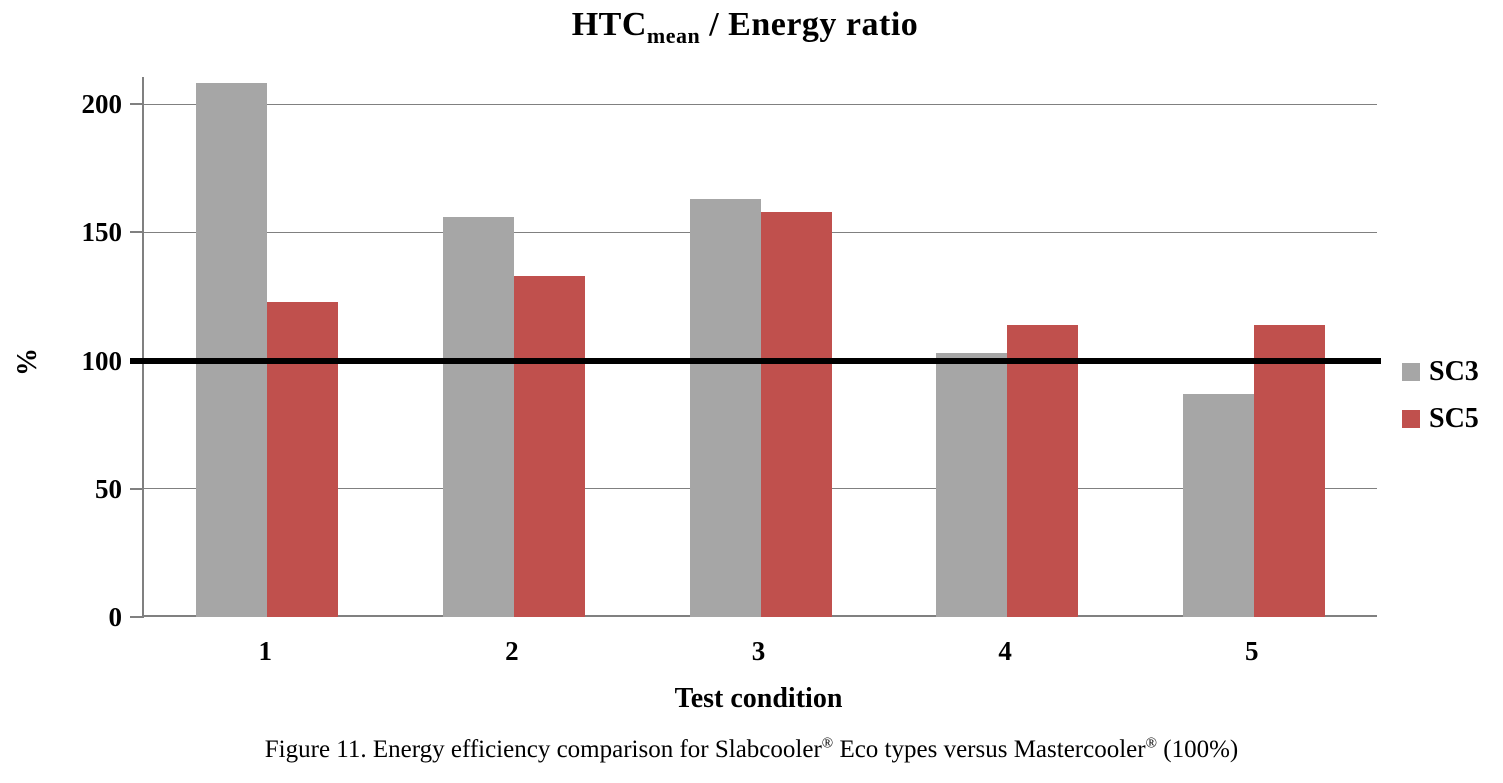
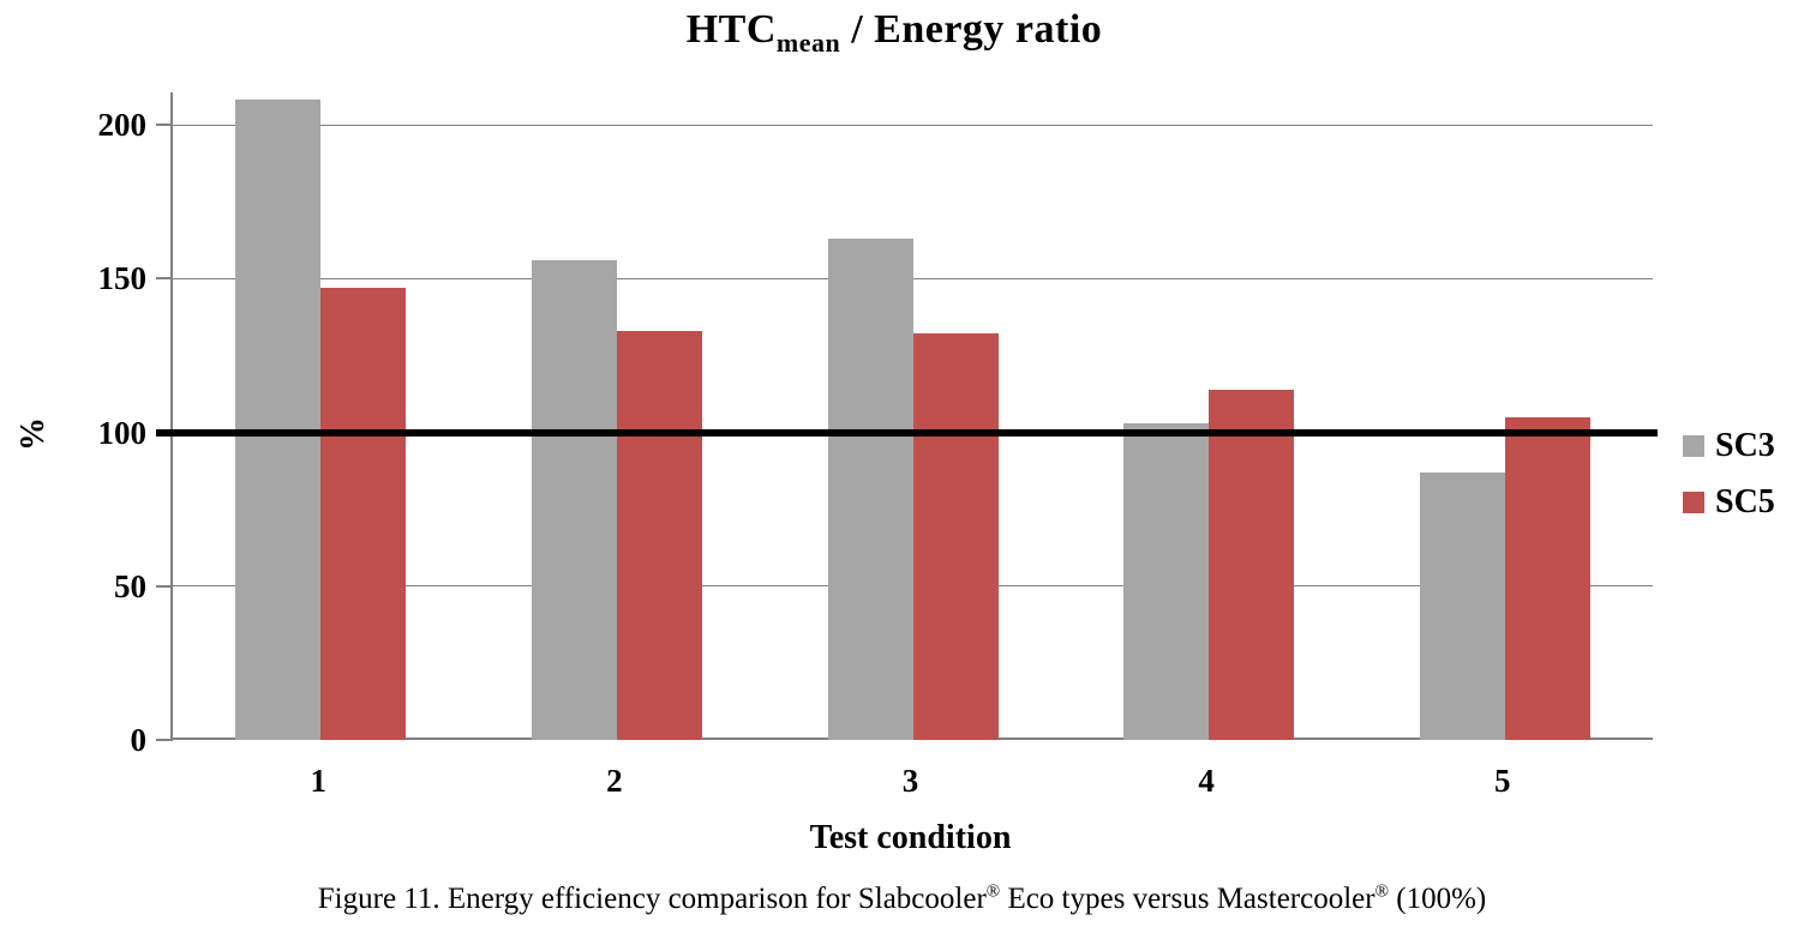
SC5/1: 123 -> 147
SC5/3: 158 -> 132
SC5/5: 114 -> 105
